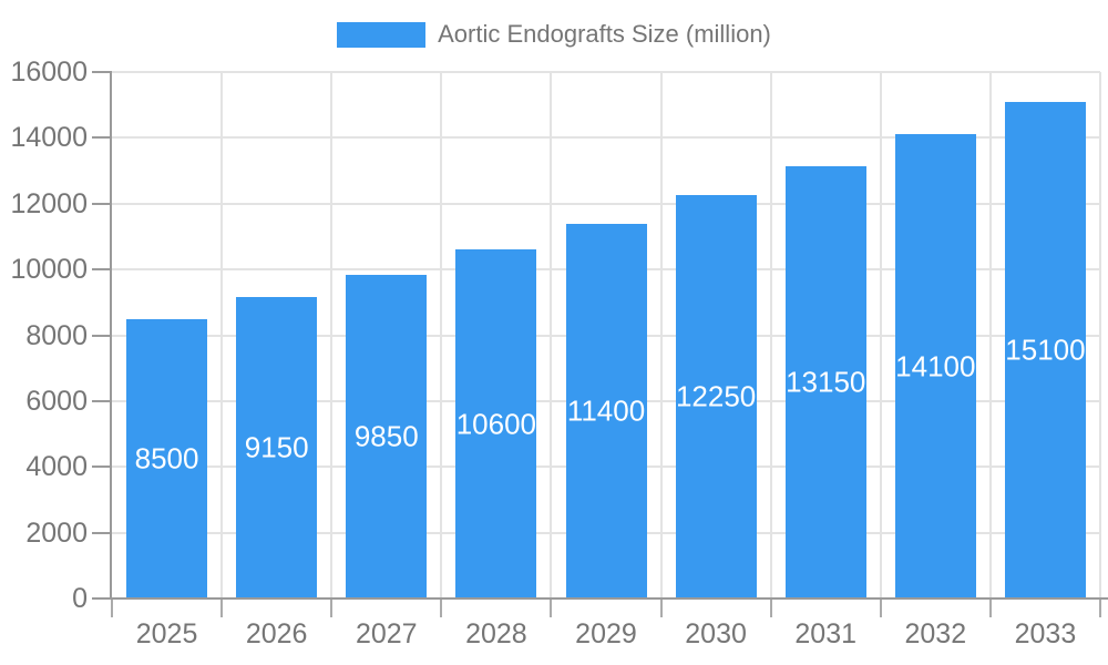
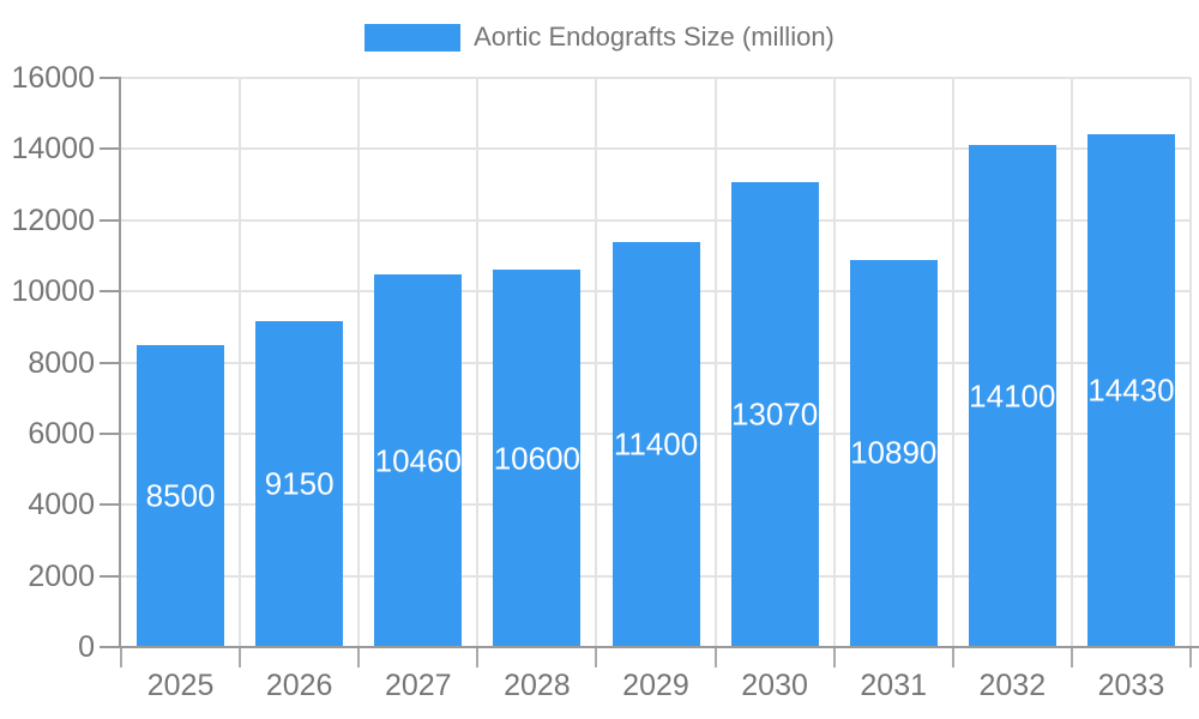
2027: 9850 -> 10460
2030: 12250 -> 13070
2031: 13150 -> 10890
2033: 15100 -> 14430
